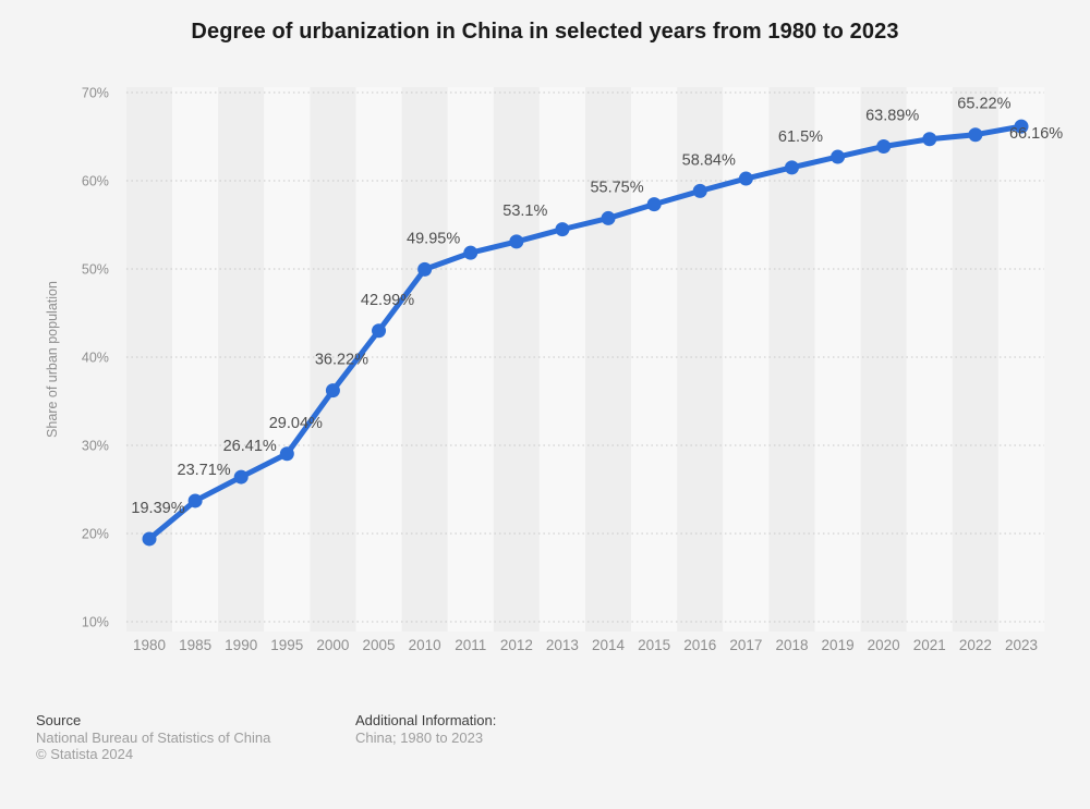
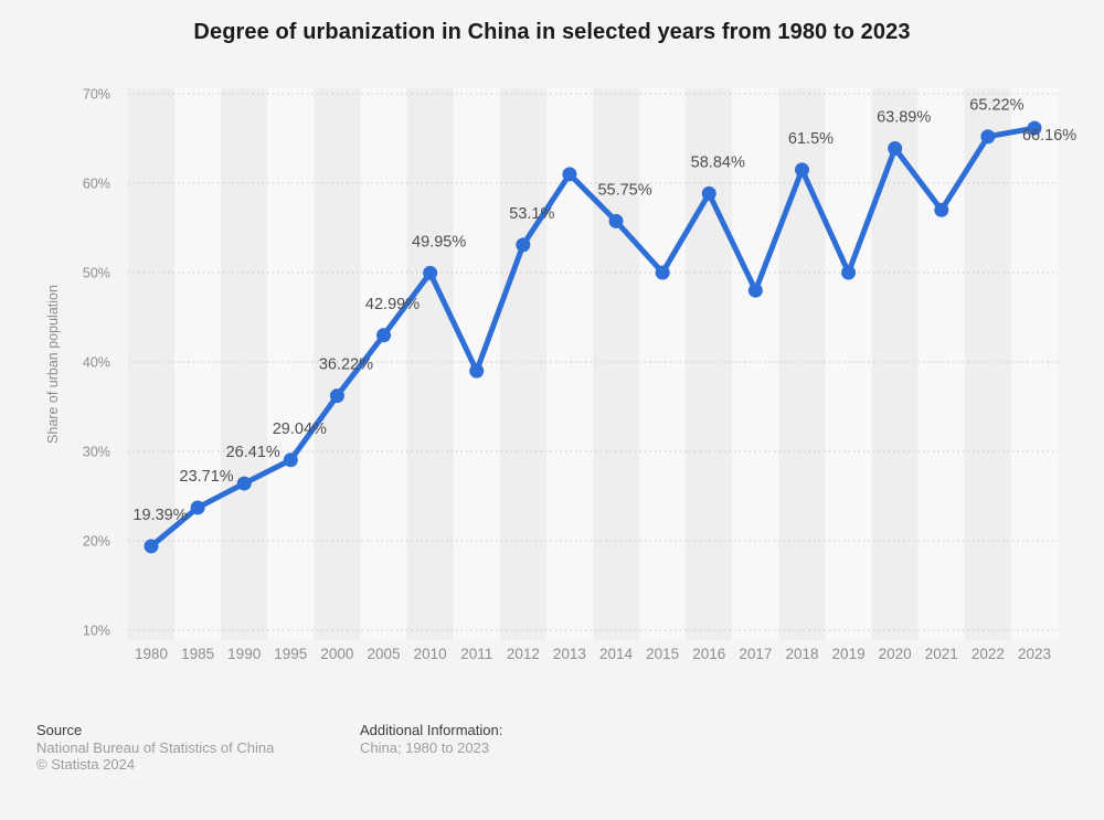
2011: 52% -> 39%
2013: 54% -> 61%
2015: 57% -> 50%
2017: 60% -> 48%
2019: 63% -> 50%
2021: 65% -> 57%
